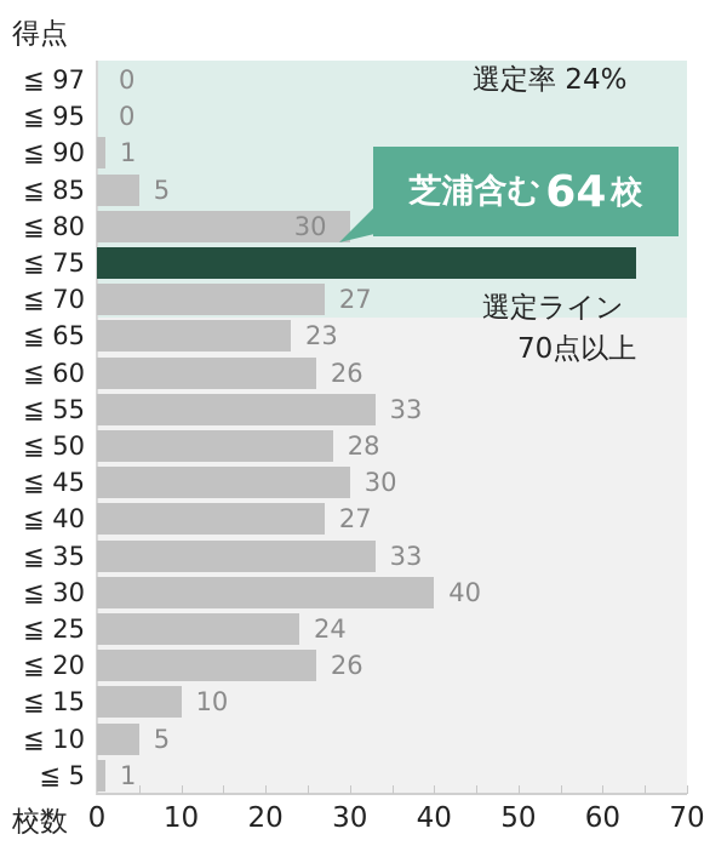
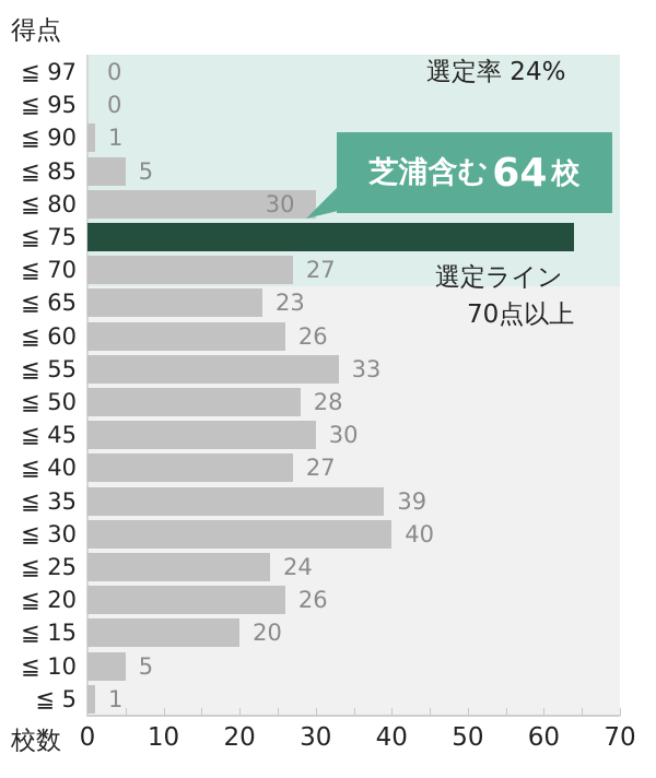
≦ 35: 33 -> 39
≦ 15: 10 -> 20
